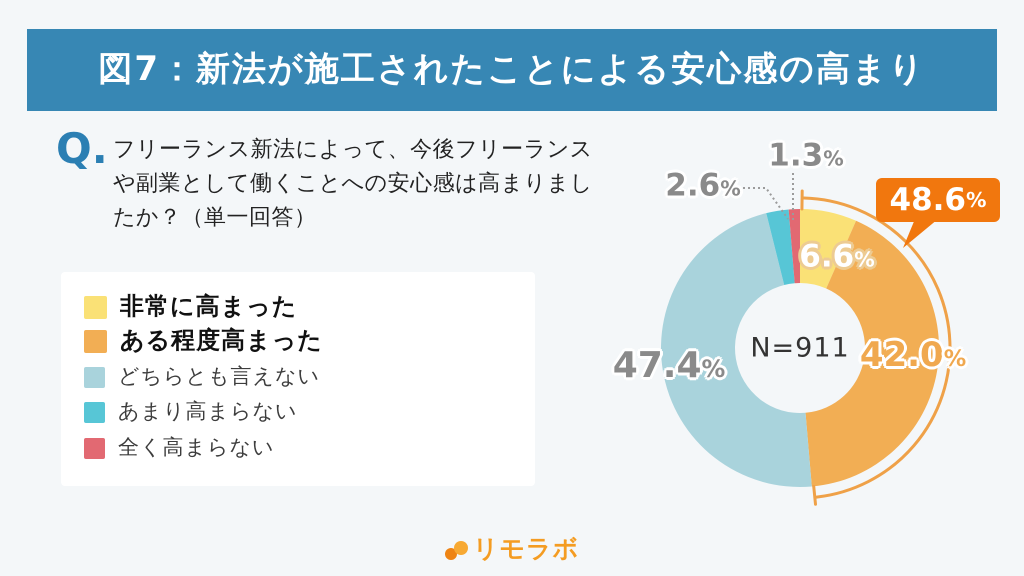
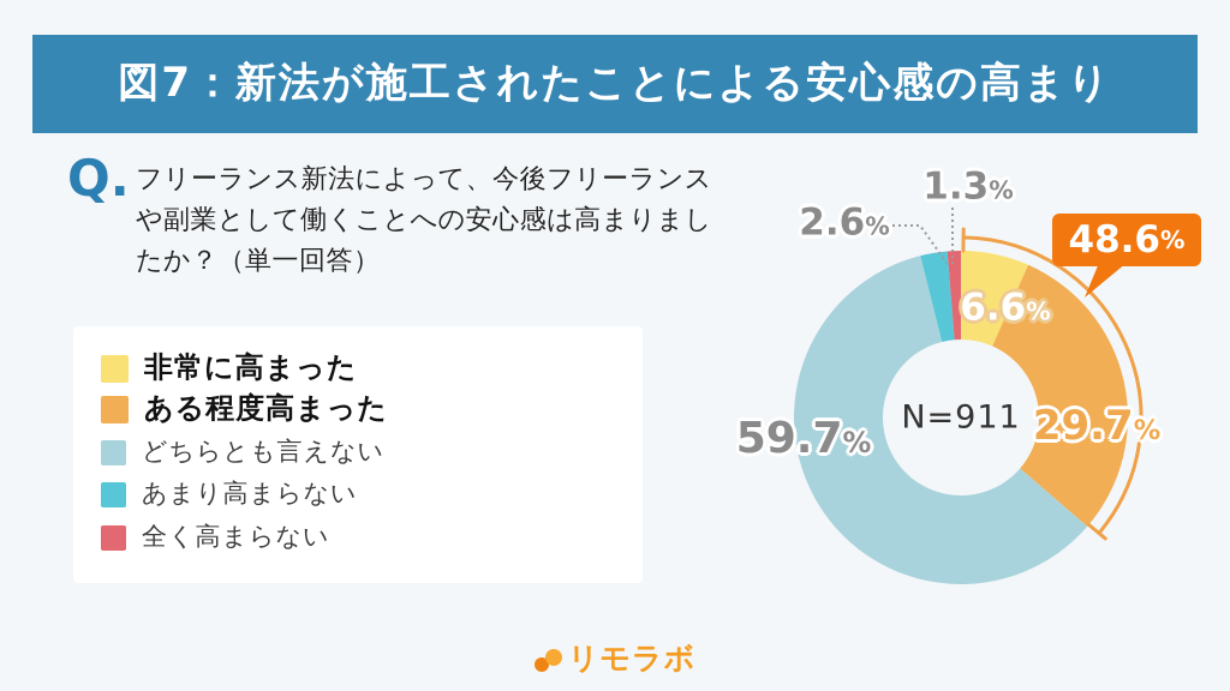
ある程度高まった: 42.0 -> 29.7
どちらとも言えない: 47.4 -> 59.7
